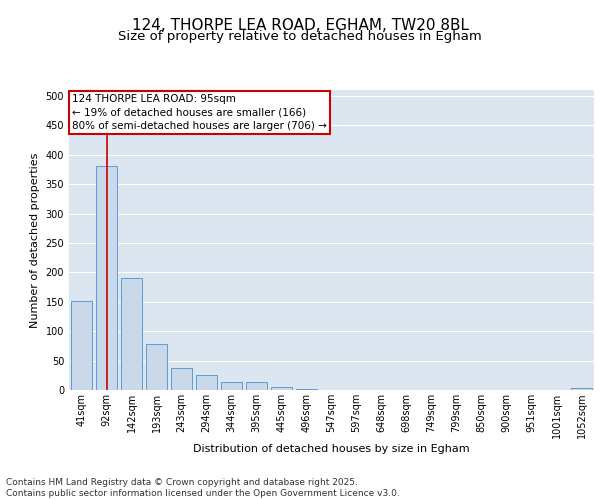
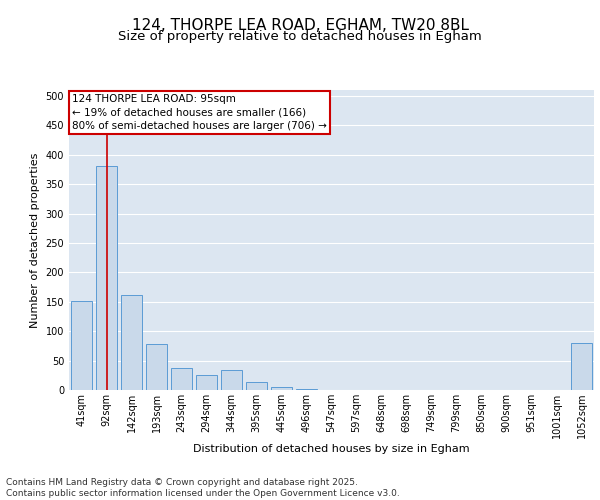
142sqm: 190 -> 162
344sqm: 14 -> 34
1052sqm: 3 -> 80
